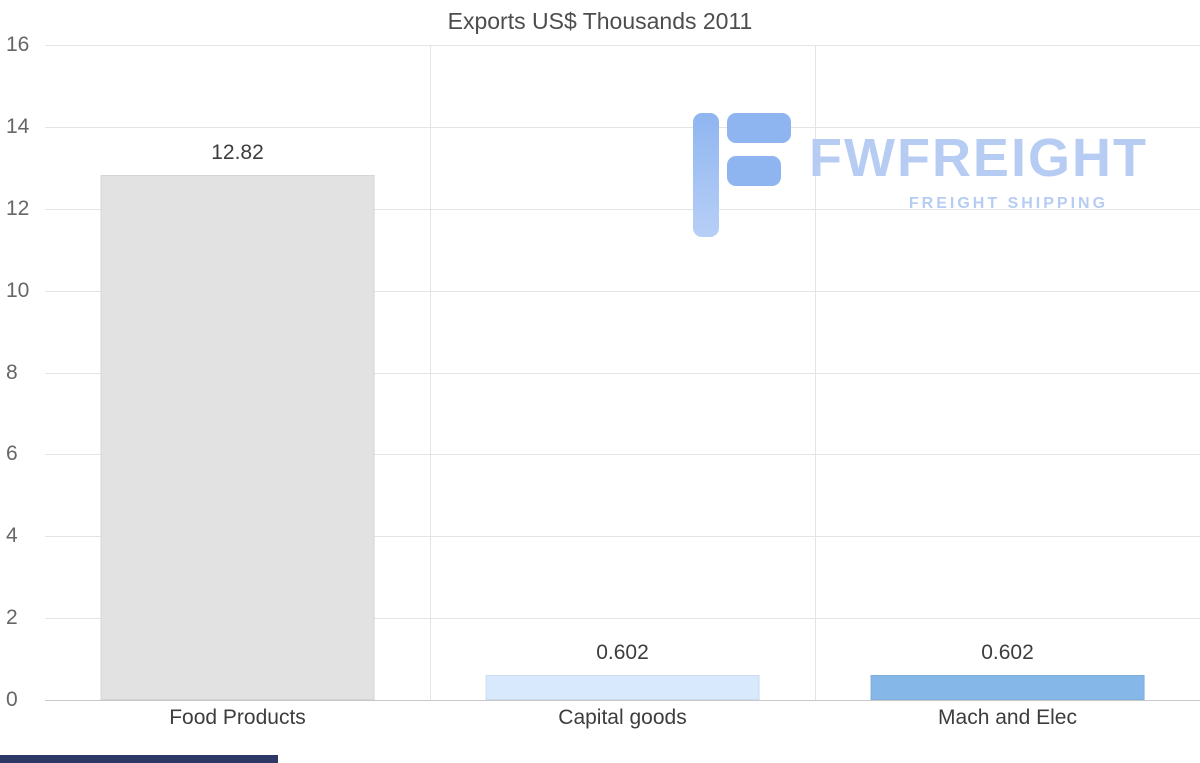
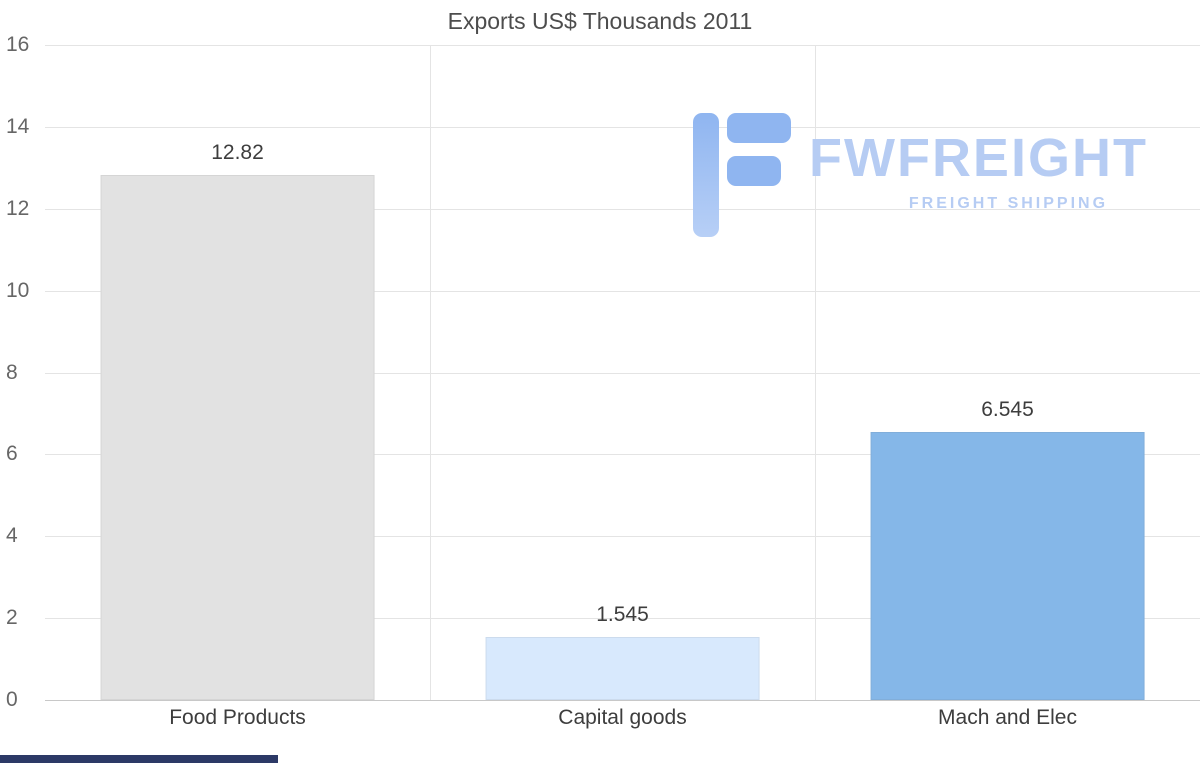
Capital goods: 0.602 -> 1.545
Mach and Elec: 0.602 -> 6.545
